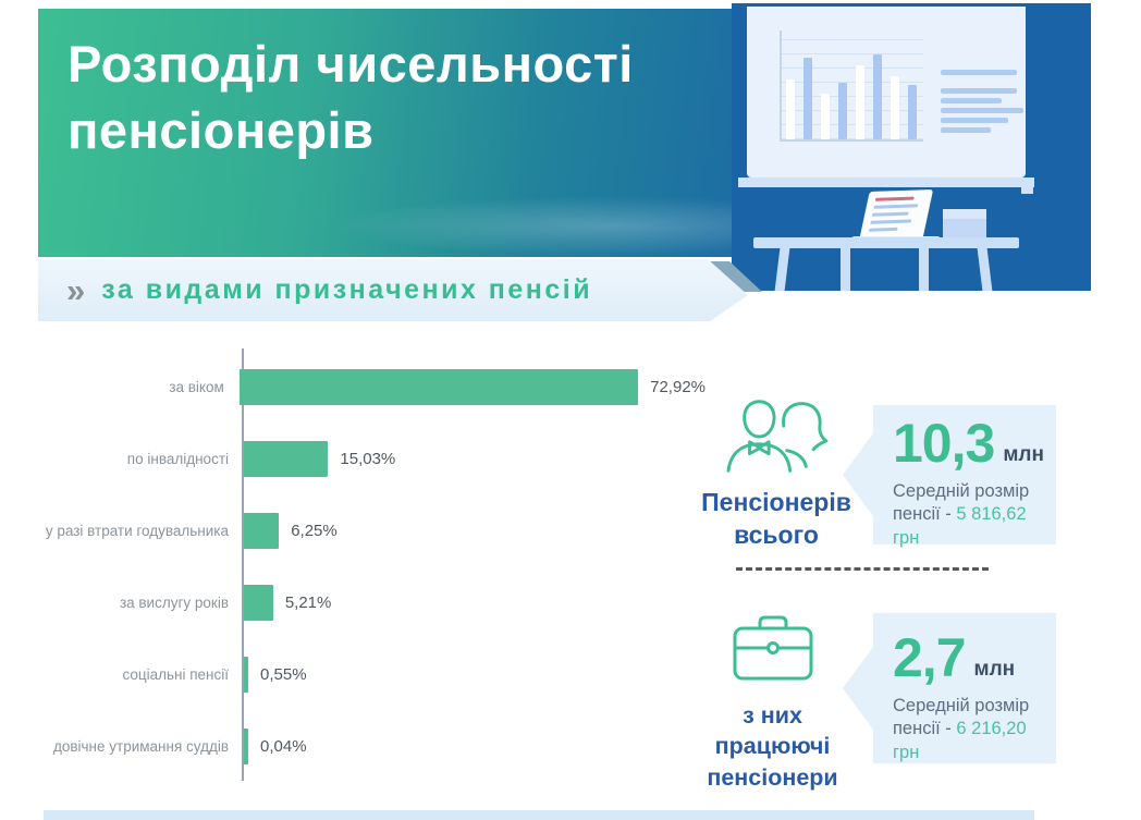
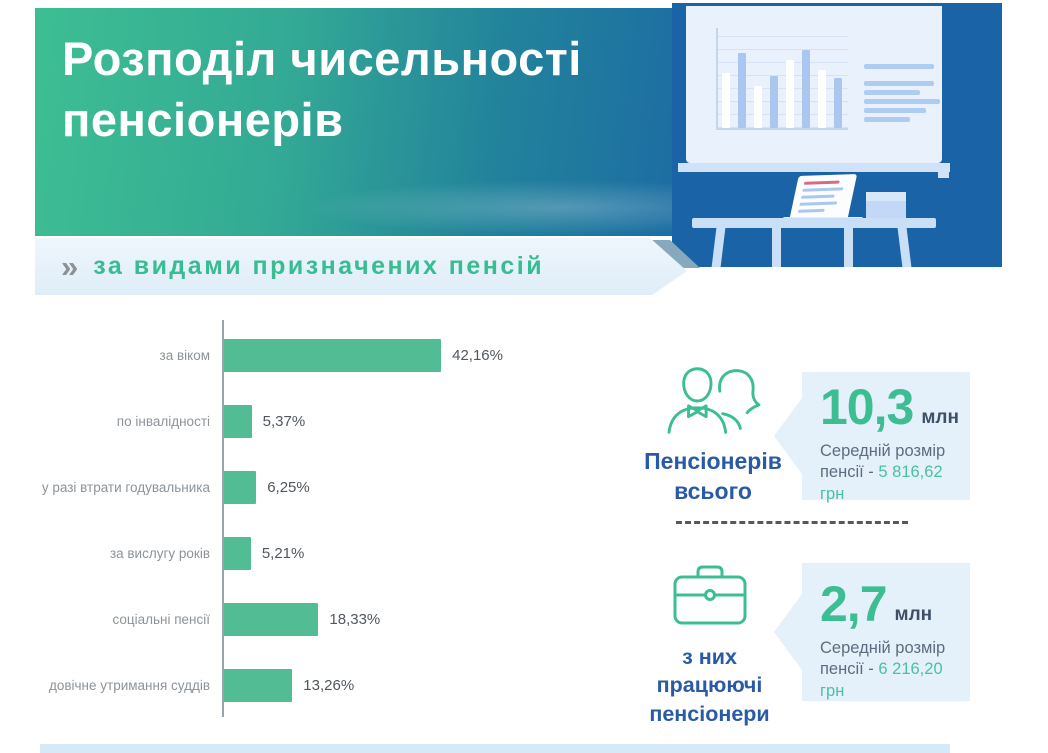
за віком: 72,92% -> 42,16%
по інвалідності: 15,03% -> 5,37%
соціальні пенсії: 0,55% -> 18,33%
довічне утримання суддів: 0,04% -> 13,26%
